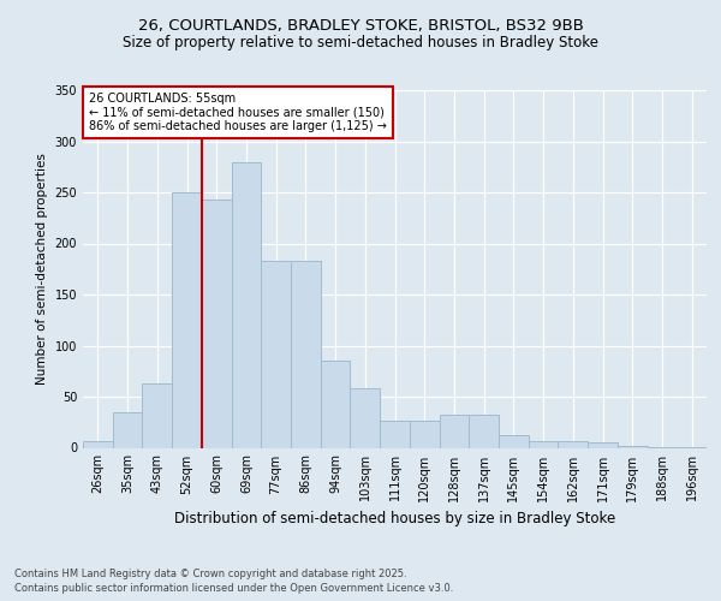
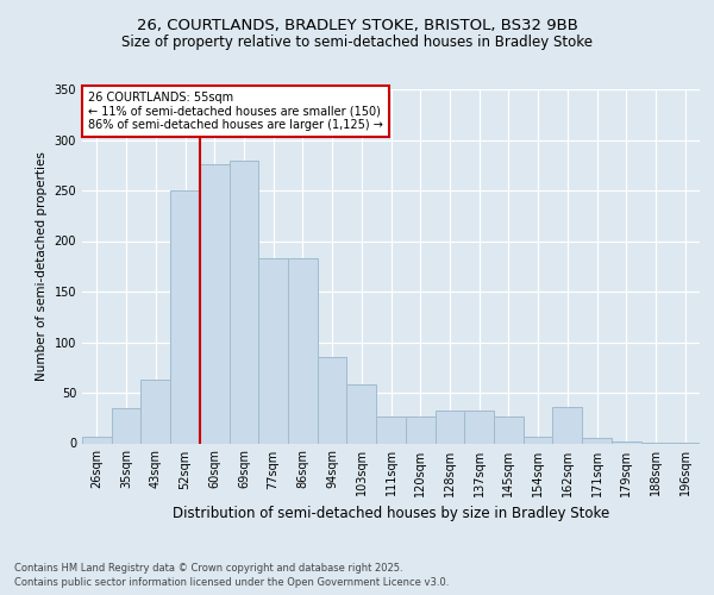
60sqm: 243 -> 276
145sqm: 12 -> 26
162sqm: 7 -> 36
